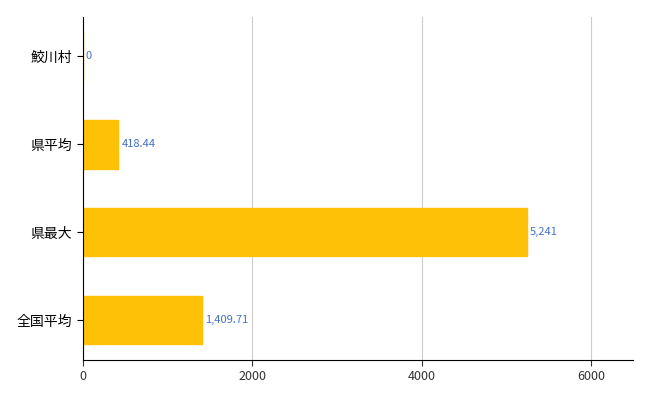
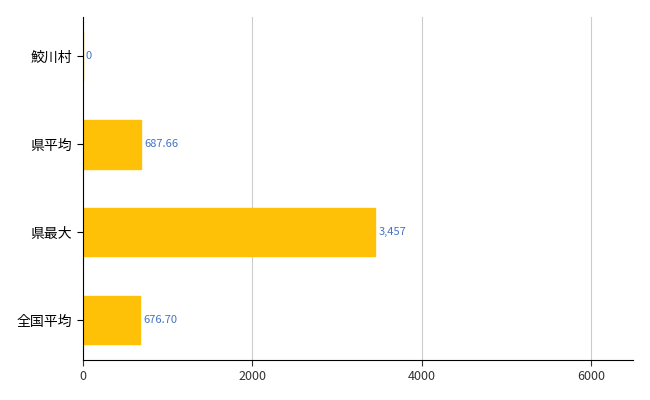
県平均: 418.44 -> 687.66
県最大: 5,241 -> 3,457
全国平均: 1,409.71 -> 676.70
